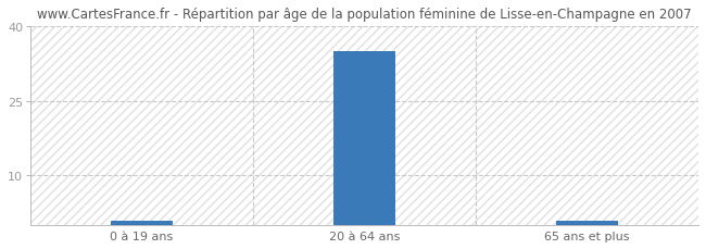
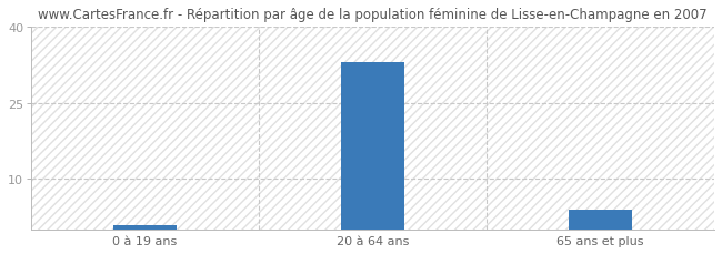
20 à 64 ans: 35 -> 33
65 ans et plus: 1 -> 4
